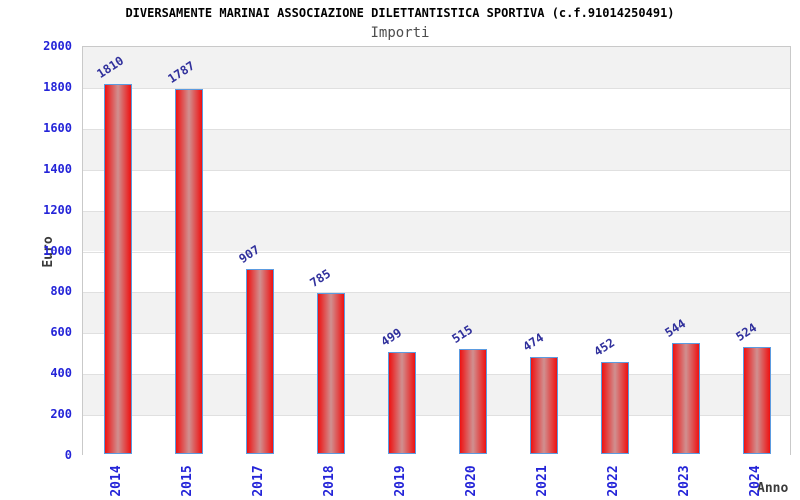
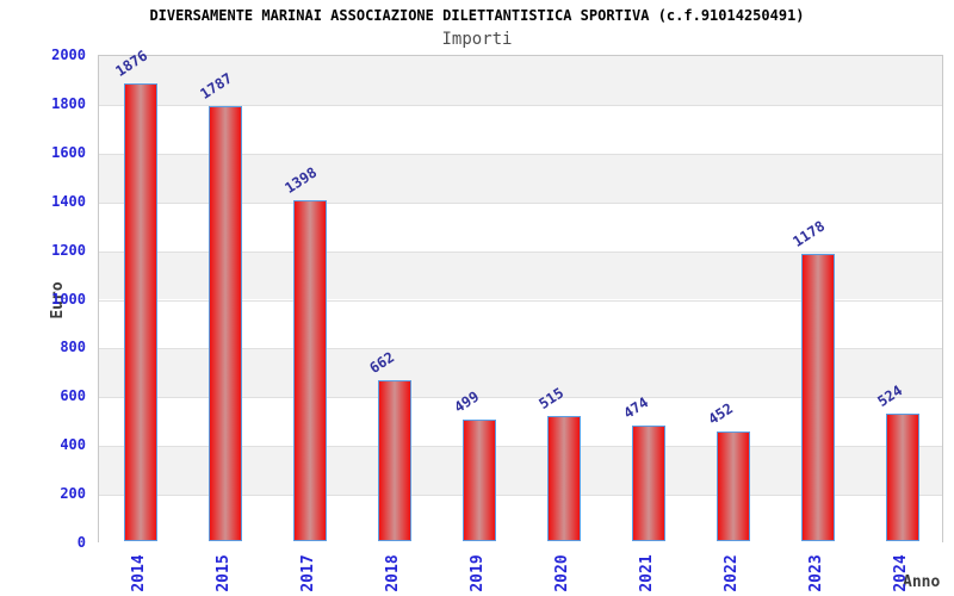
2014: 1810 -> 1876
2017: 907 -> 1398
2018: 785 -> 662
2023: 544 -> 1178
